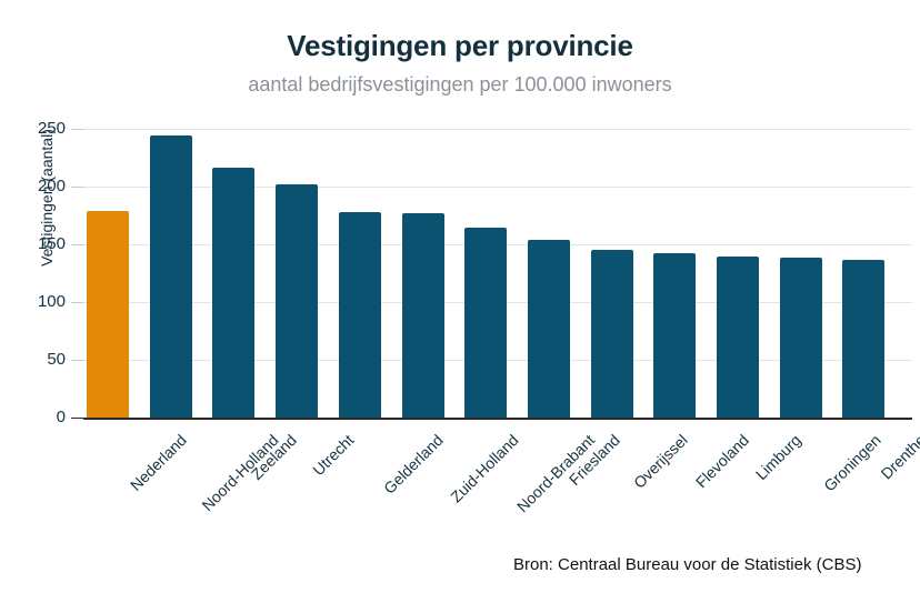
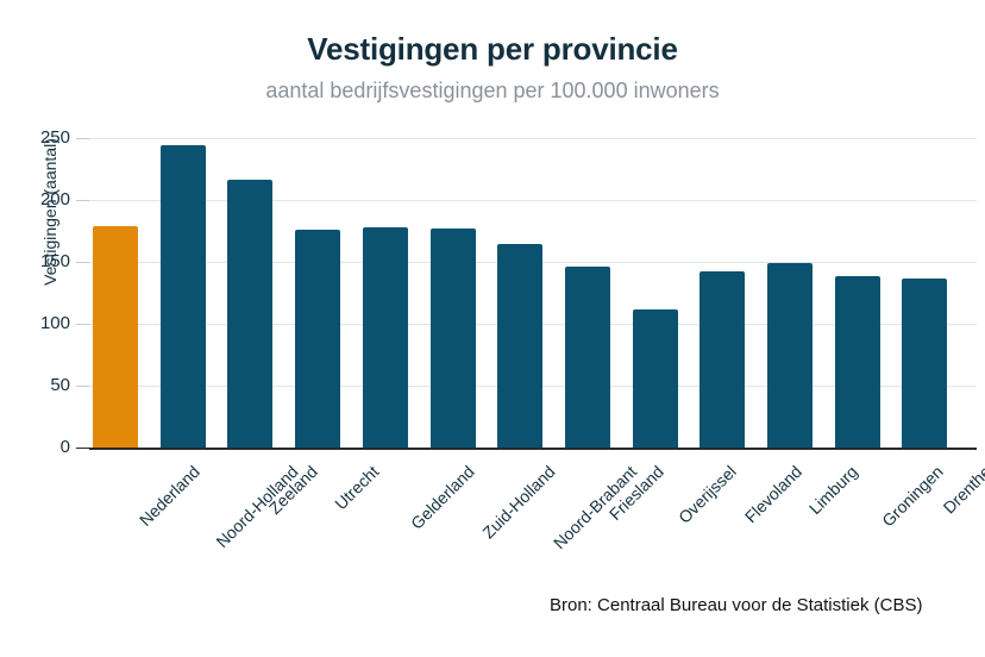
Utrecht: 202 -> 176
Friesland: 154 -> 146
Overijssel: 145 -> 112
Limburg: 139 -> 149
